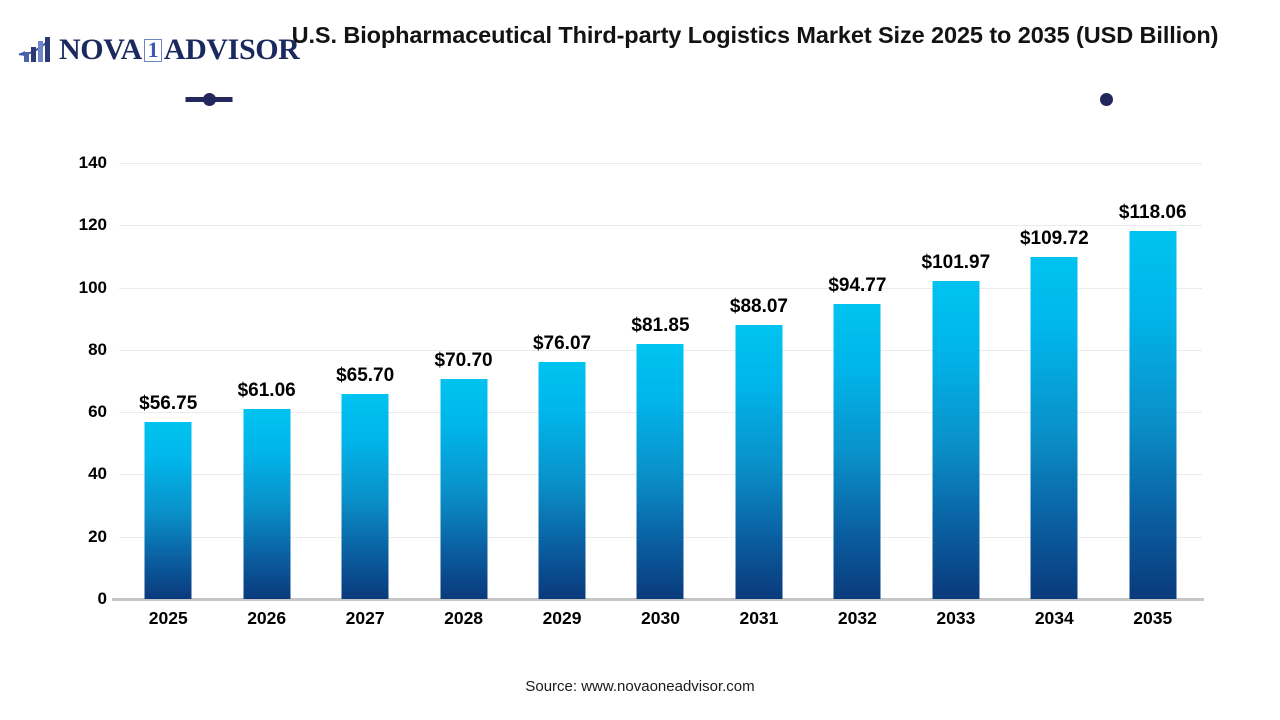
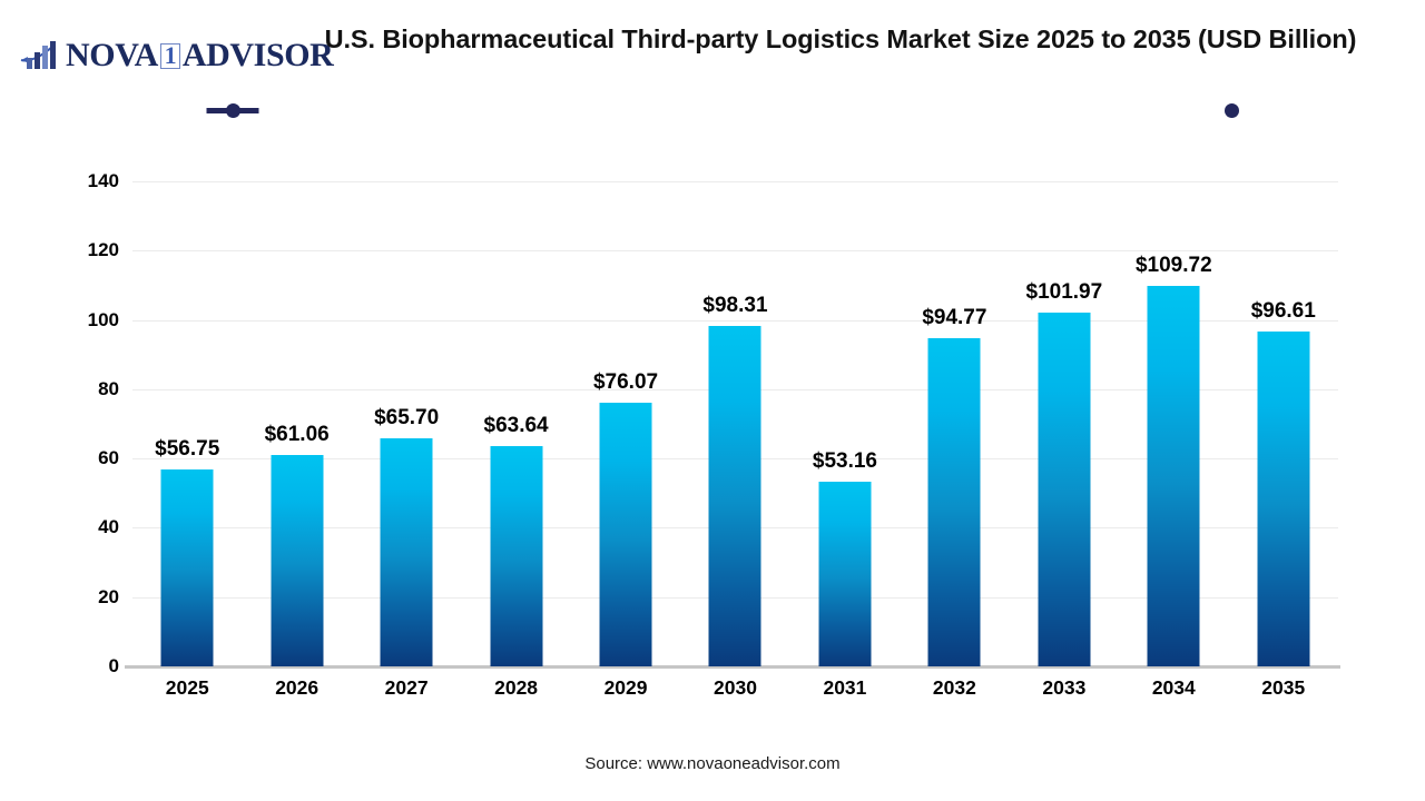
2028: $70.70 -> $63.64
2030: $81.85 -> $98.31
2031: $88.07 -> $53.16
2035: $118.06 -> $96.61
